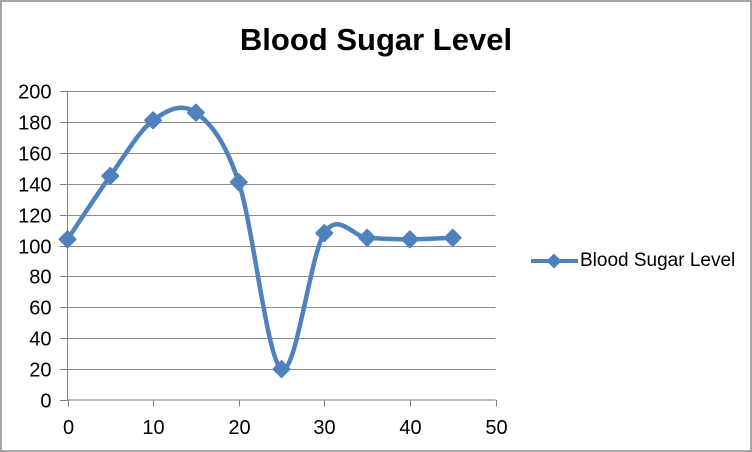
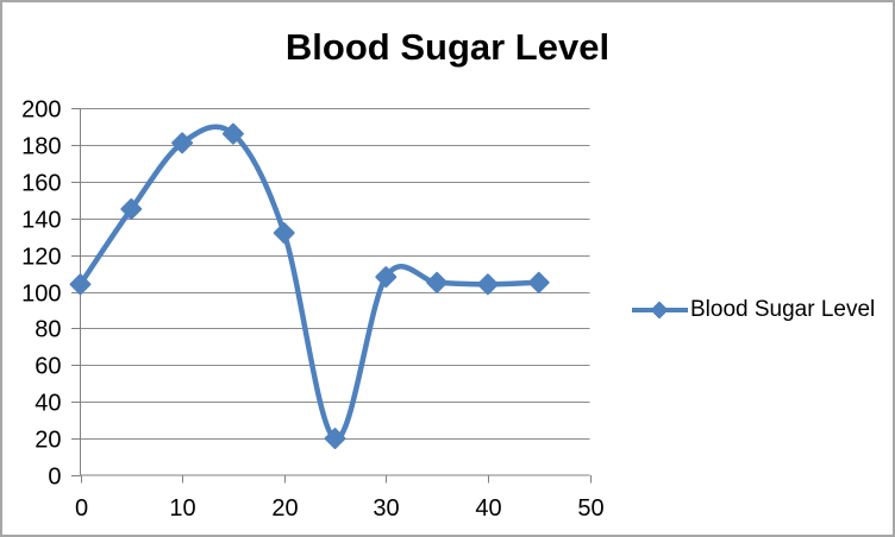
20: 141 -> 132
